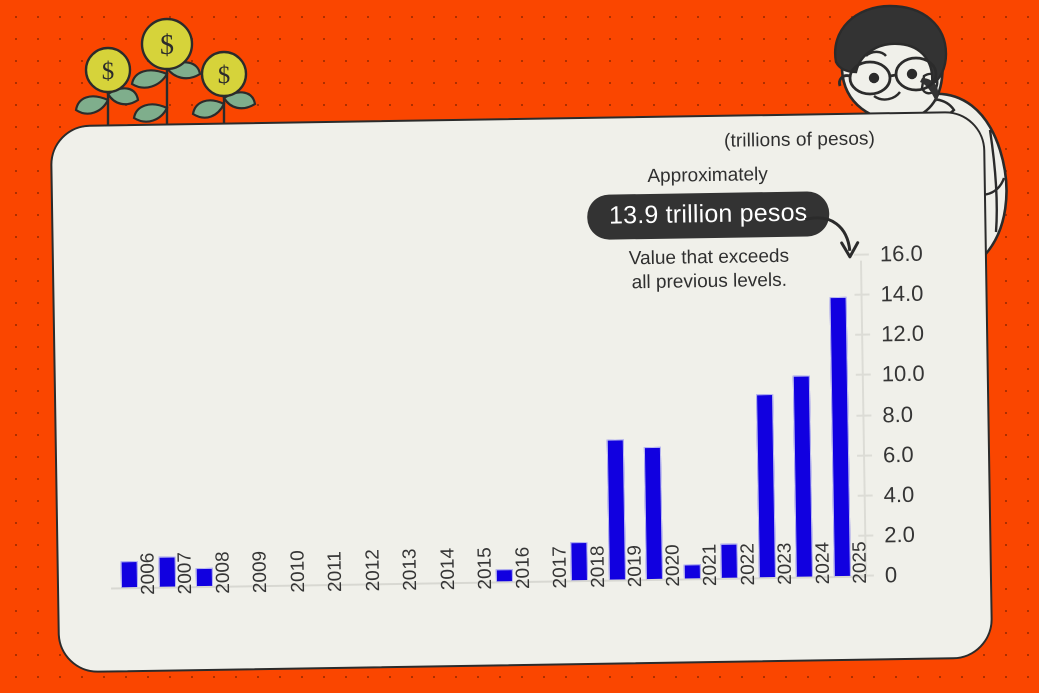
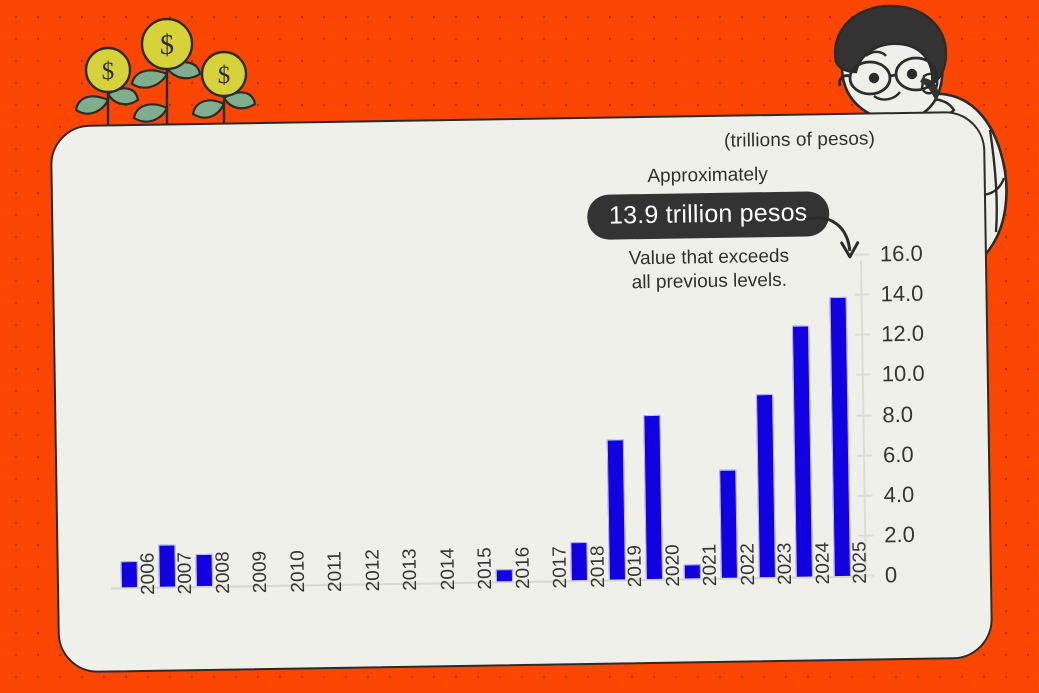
2007: 1.5 -> 2.1
2008: 0.9 -> 1.6
2020: 6.6 -> 8.2
2022: 1.7 -> 5.4
2024: 10.0 -> 12.5
